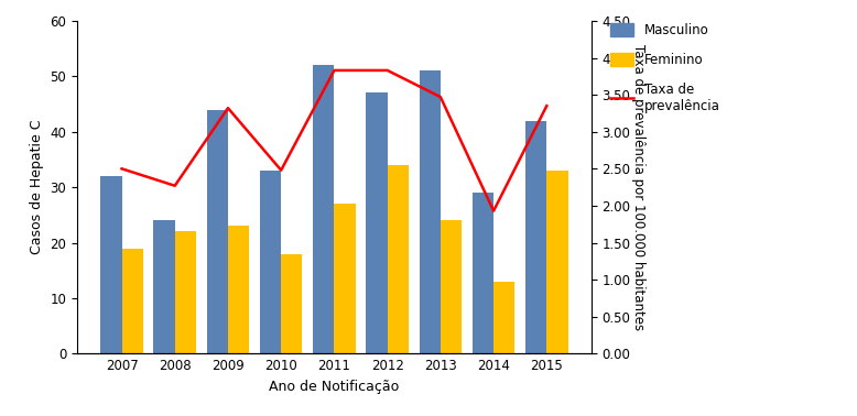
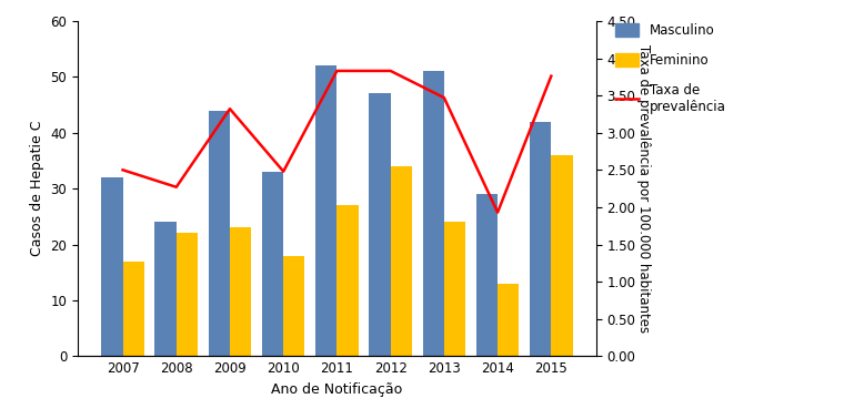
Feminino/2007: 19 -> 17
Taxa de prevalência/2015: 3.35 -> 3.76
Feminino/2015: 33 -> 36
